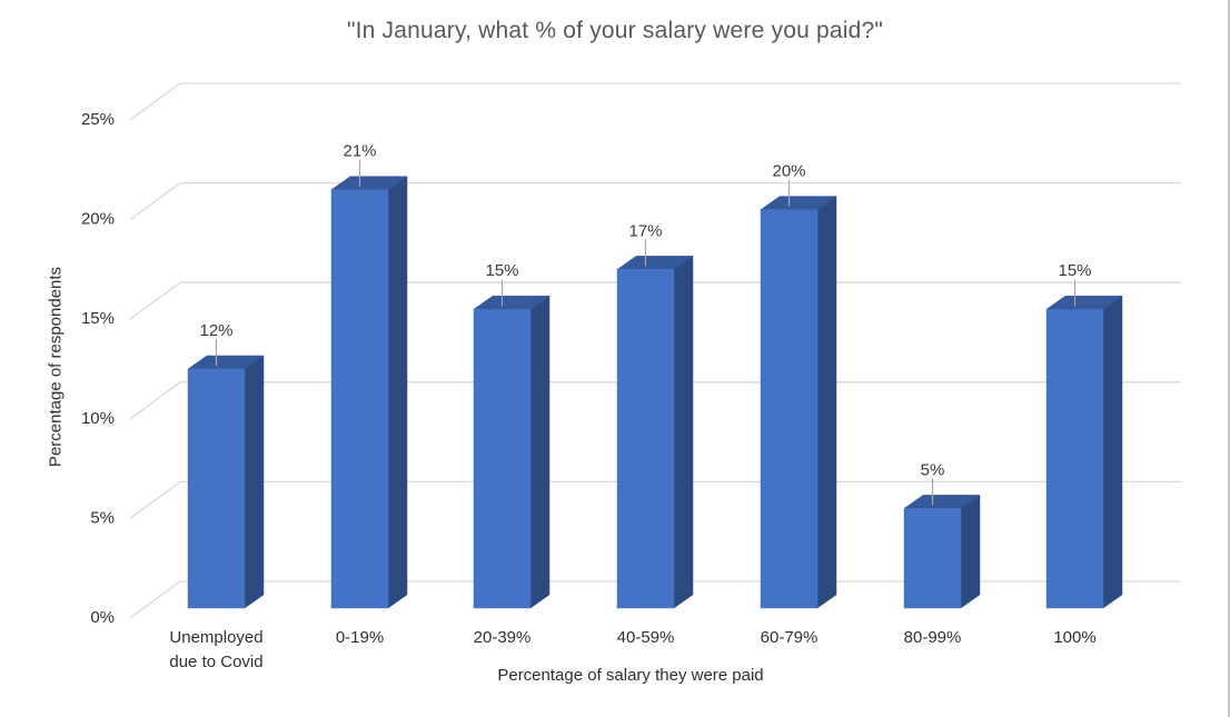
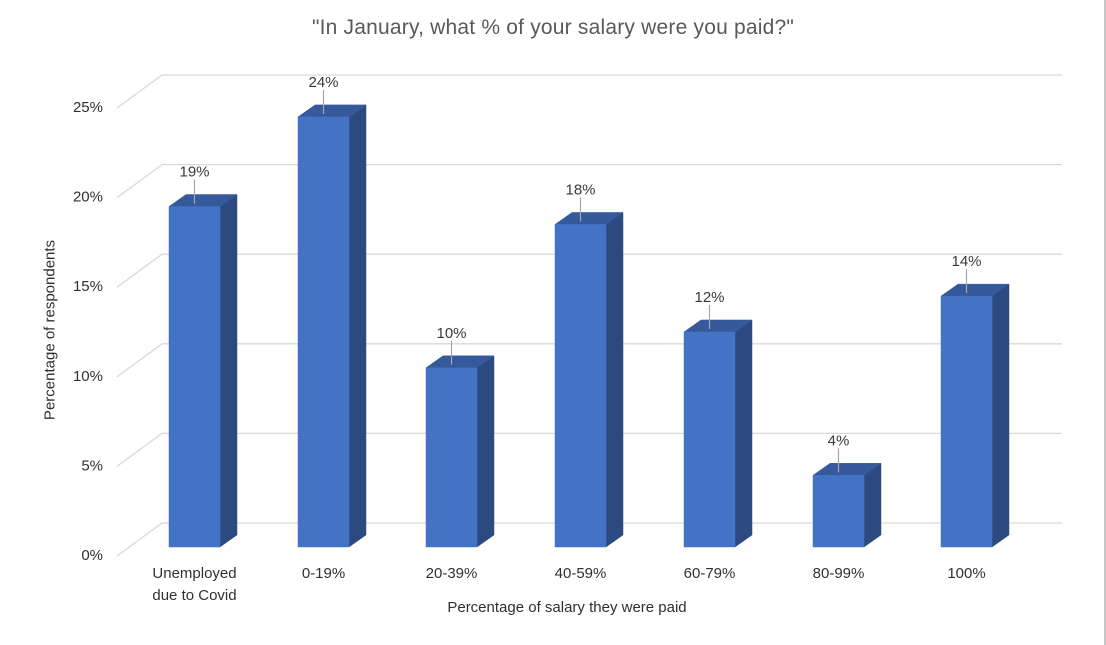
Unemployed due to Covid: 12% -> 19%
0-19%: 21% -> 24%
20-39%: 15% -> 10%
40-59%: 17% -> 18%
60-79%: 20% -> 12%
80-99%: 5% -> 4%
100%: 15% -> 14%
